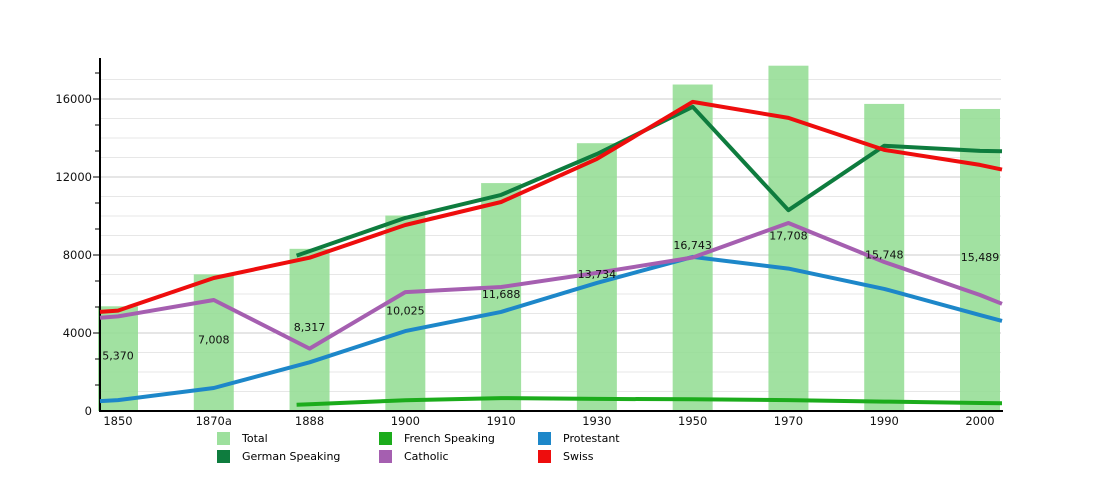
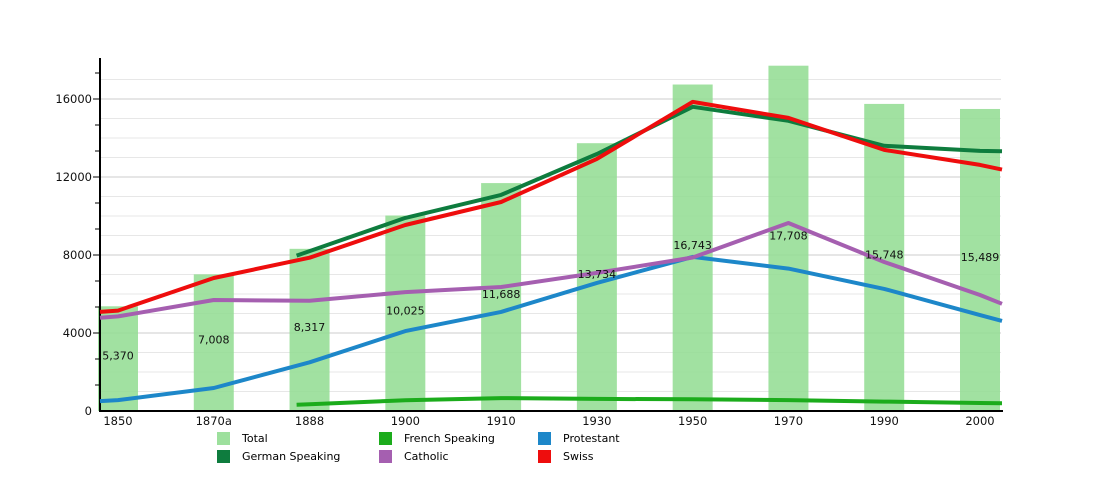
Catholic/1888: 3200 -> 5600
German Speaking/1970: 10300 -> 14900
